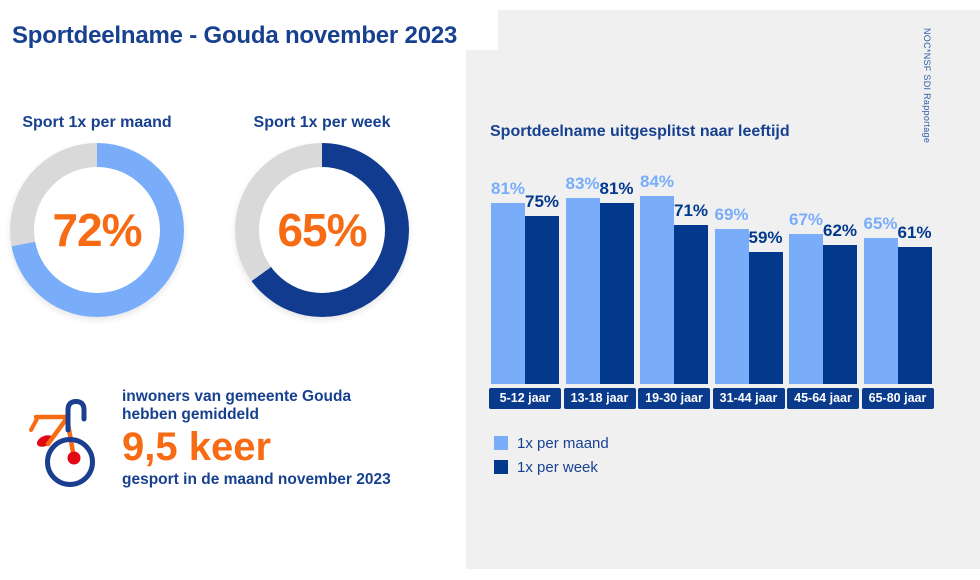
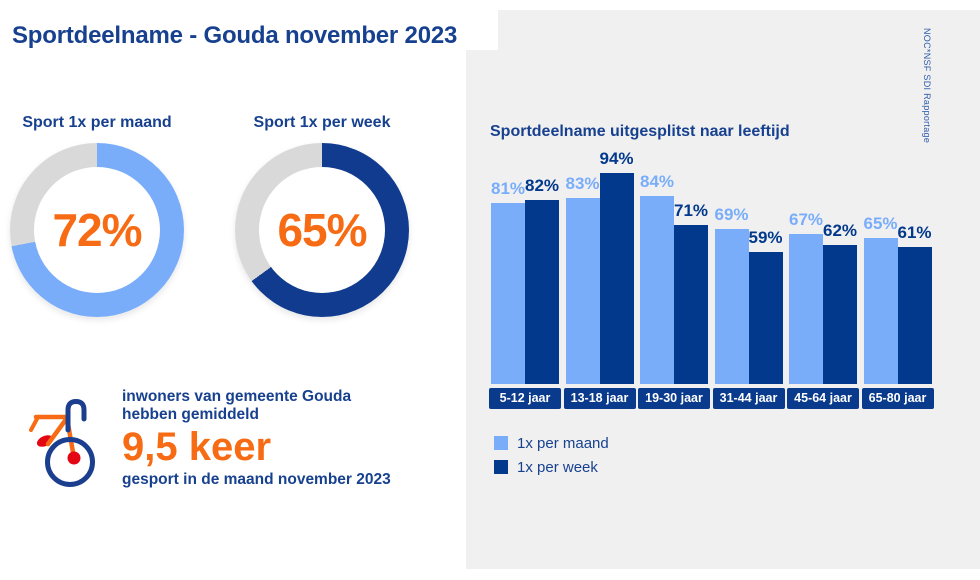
Sportdeelname uitgesplitst naar leeftijd/1x per week/5-12 jaar: 75% -> 82%
Sportdeelname uitgesplitst naar leeftijd/1x per week/13-18 jaar: 81% -> 94%
